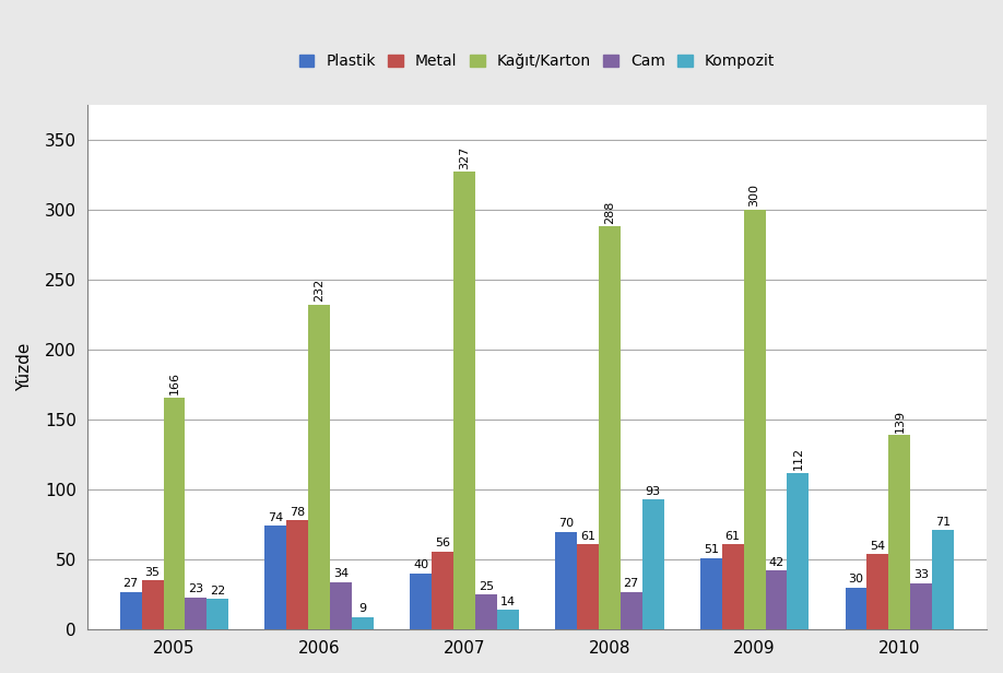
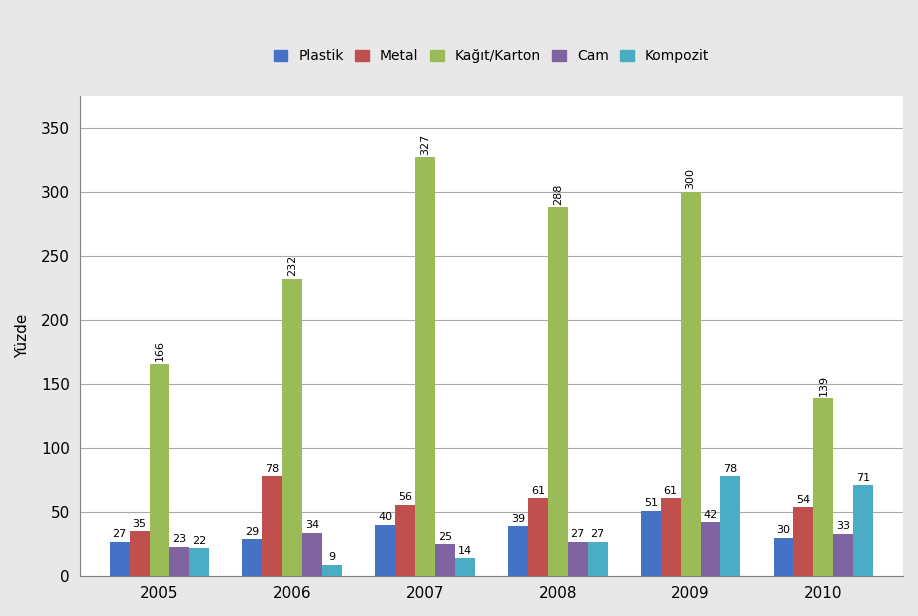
Plastik/2006: 74 -> 29
Plastik/2008: 70 -> 39
Kompozit/2008: 93 -> 27
Kompozit/2009: 112 -> 78
